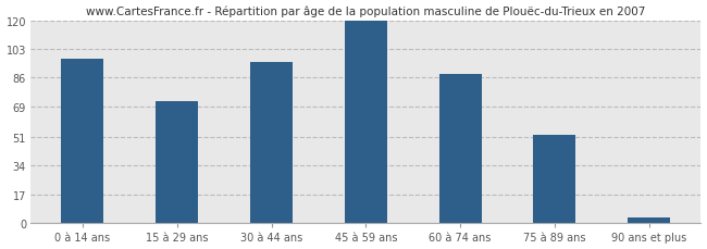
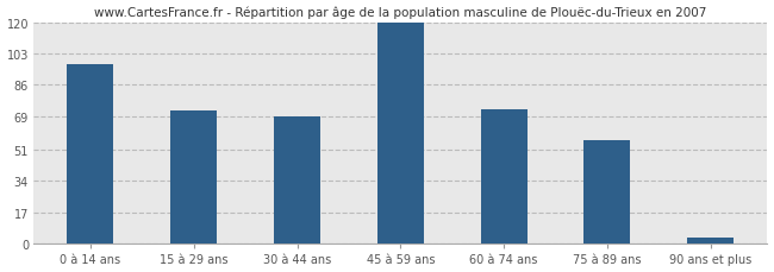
30 à 44 ans: 95 -> 69
60 à 74 ans: 88 -> 73
75 à 89 ans: 52 -> 56
